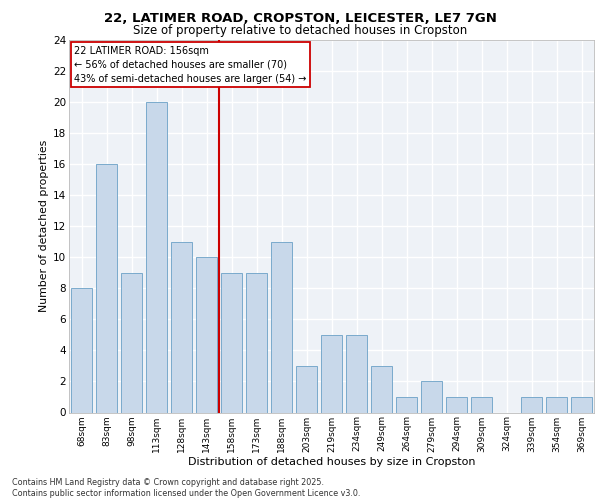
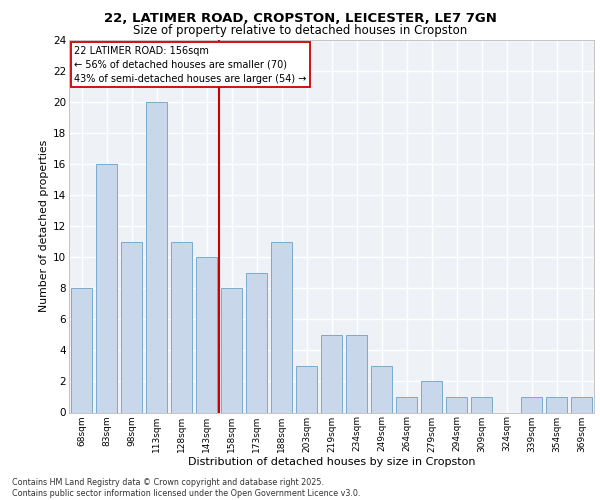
98sqm: 9 -> 11
158sqm: 9 -> 8
